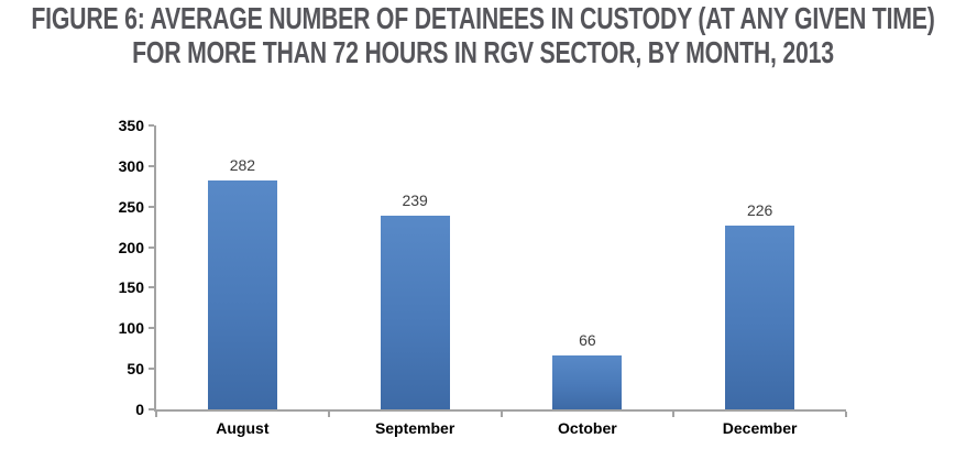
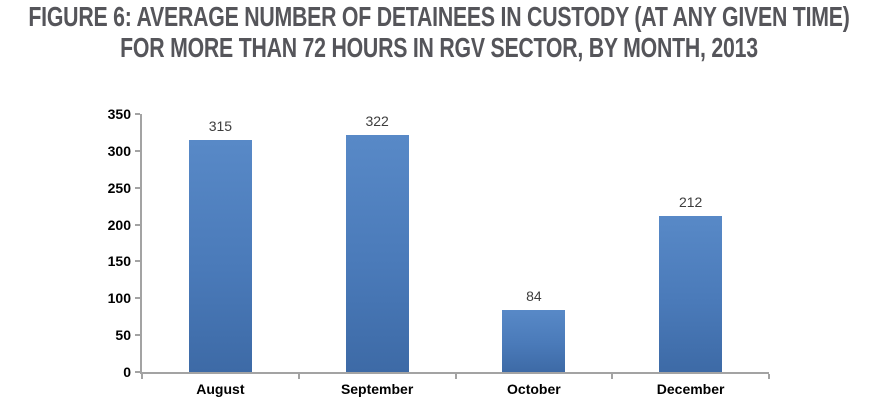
August: 282 -> 315
September: 239 -> 322
October: 66 -> 84
December: 226 -> 212
